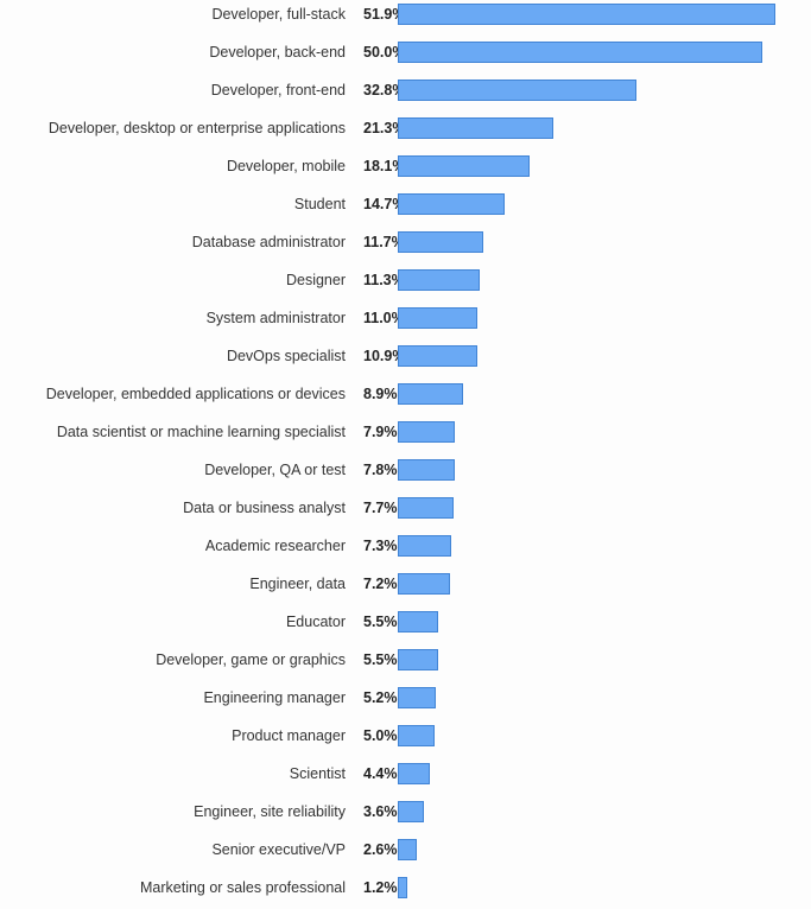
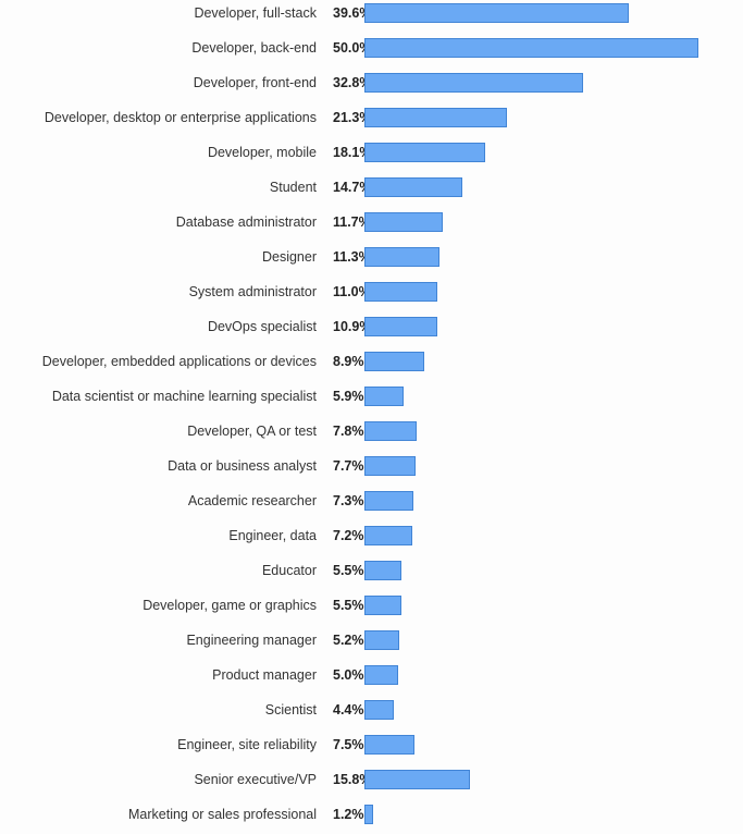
Developer, full-stack: 51.9% -> 39.6%
Data scientist or machine learning specialist: 7.9% -> 5.9%
Engineer, site reliability: 3.6% -> 7.5%
Senior executive/VP: 2.6% -> 15.8%
